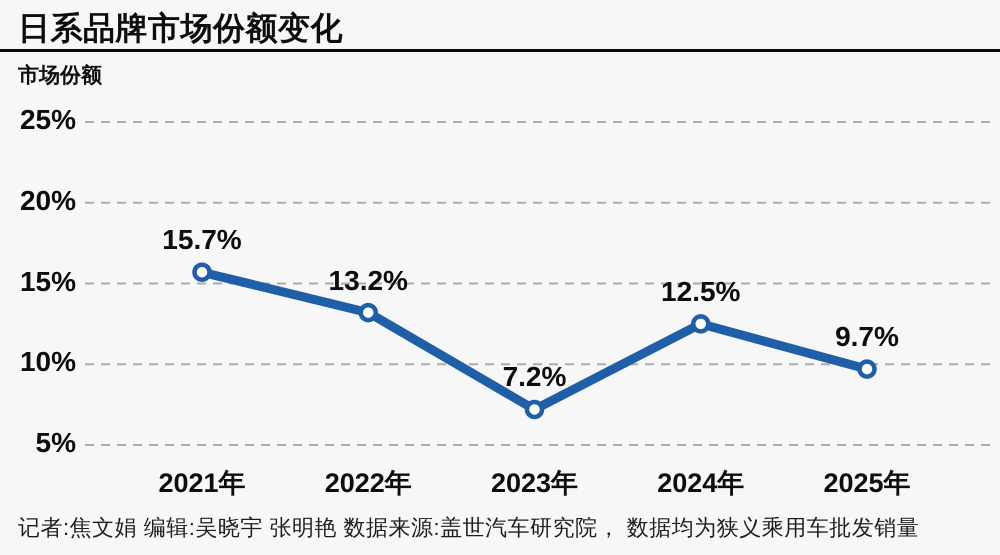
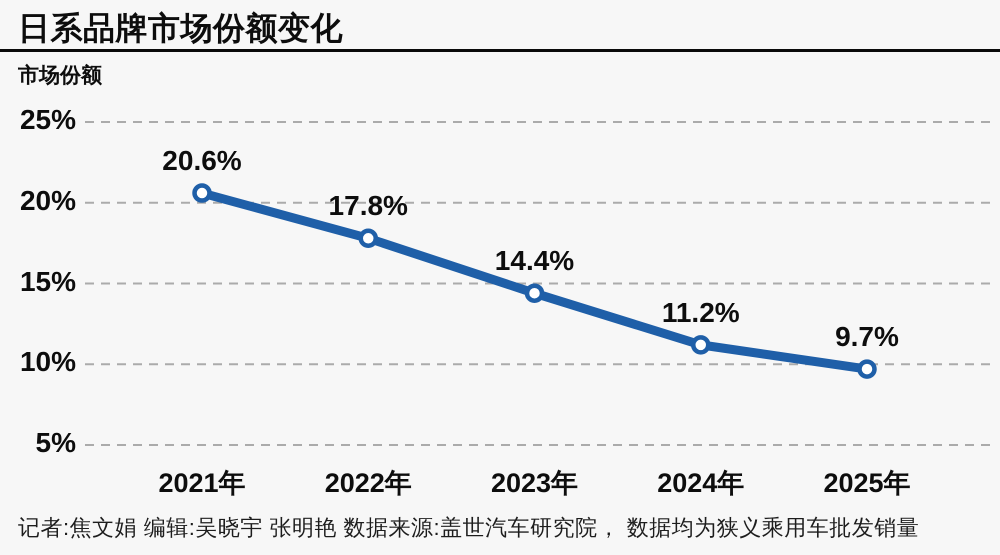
2021年: 15.7% -> 20.6%
2022年: 13.2% -> 17.8%
2023年: 7.2% -> 14.4%
2024年: 12.5% -> 11.2%
